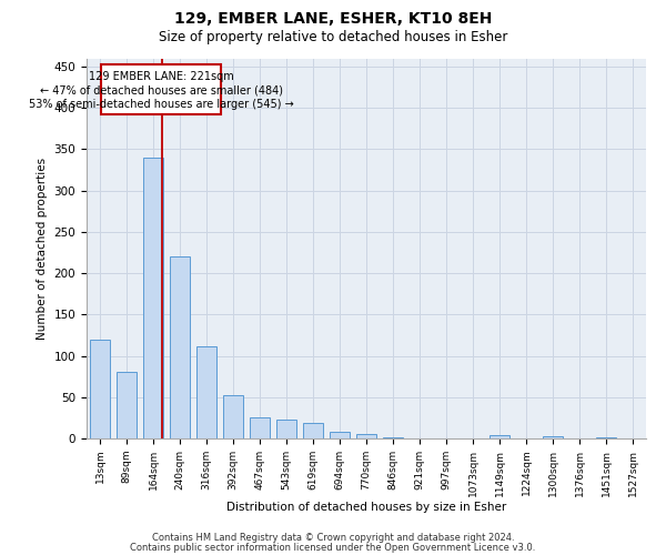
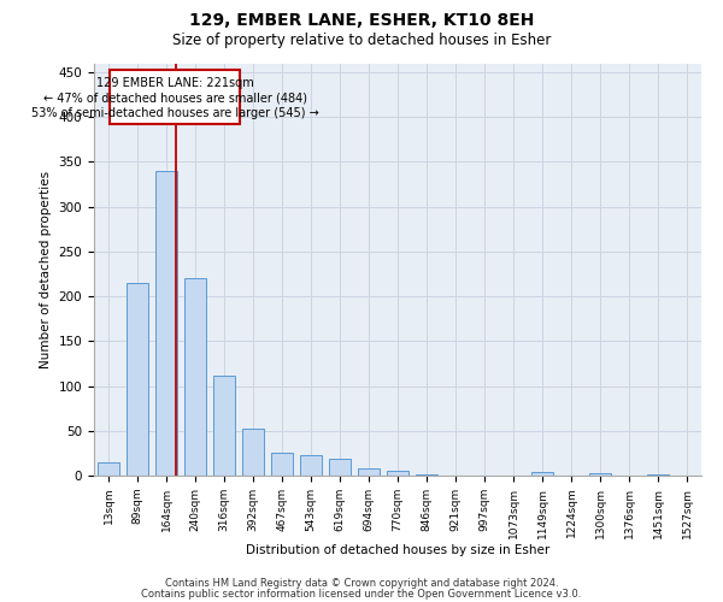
13sqm: 120 -> 15
89sqm: 80 -> 215
